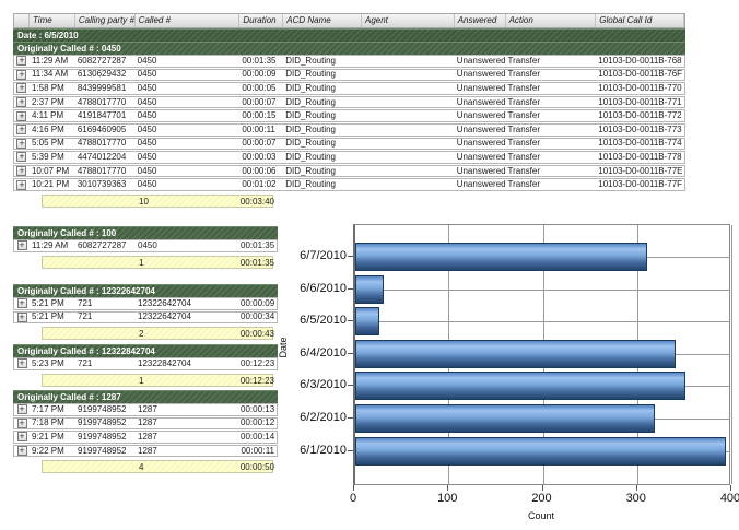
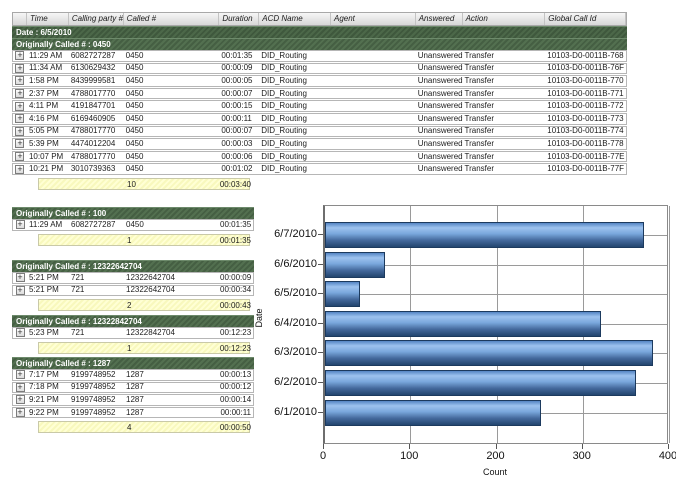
6/7/2010: 310 -> 370
6/6/2010: 30 -> 70
6/5/2010: 20 -> 40
6/4/2010: 340 -> 320
6/3/2010: 350 -> 380
6/2/2010: 320 -> 360
6/1/2010: 390 -> 250
